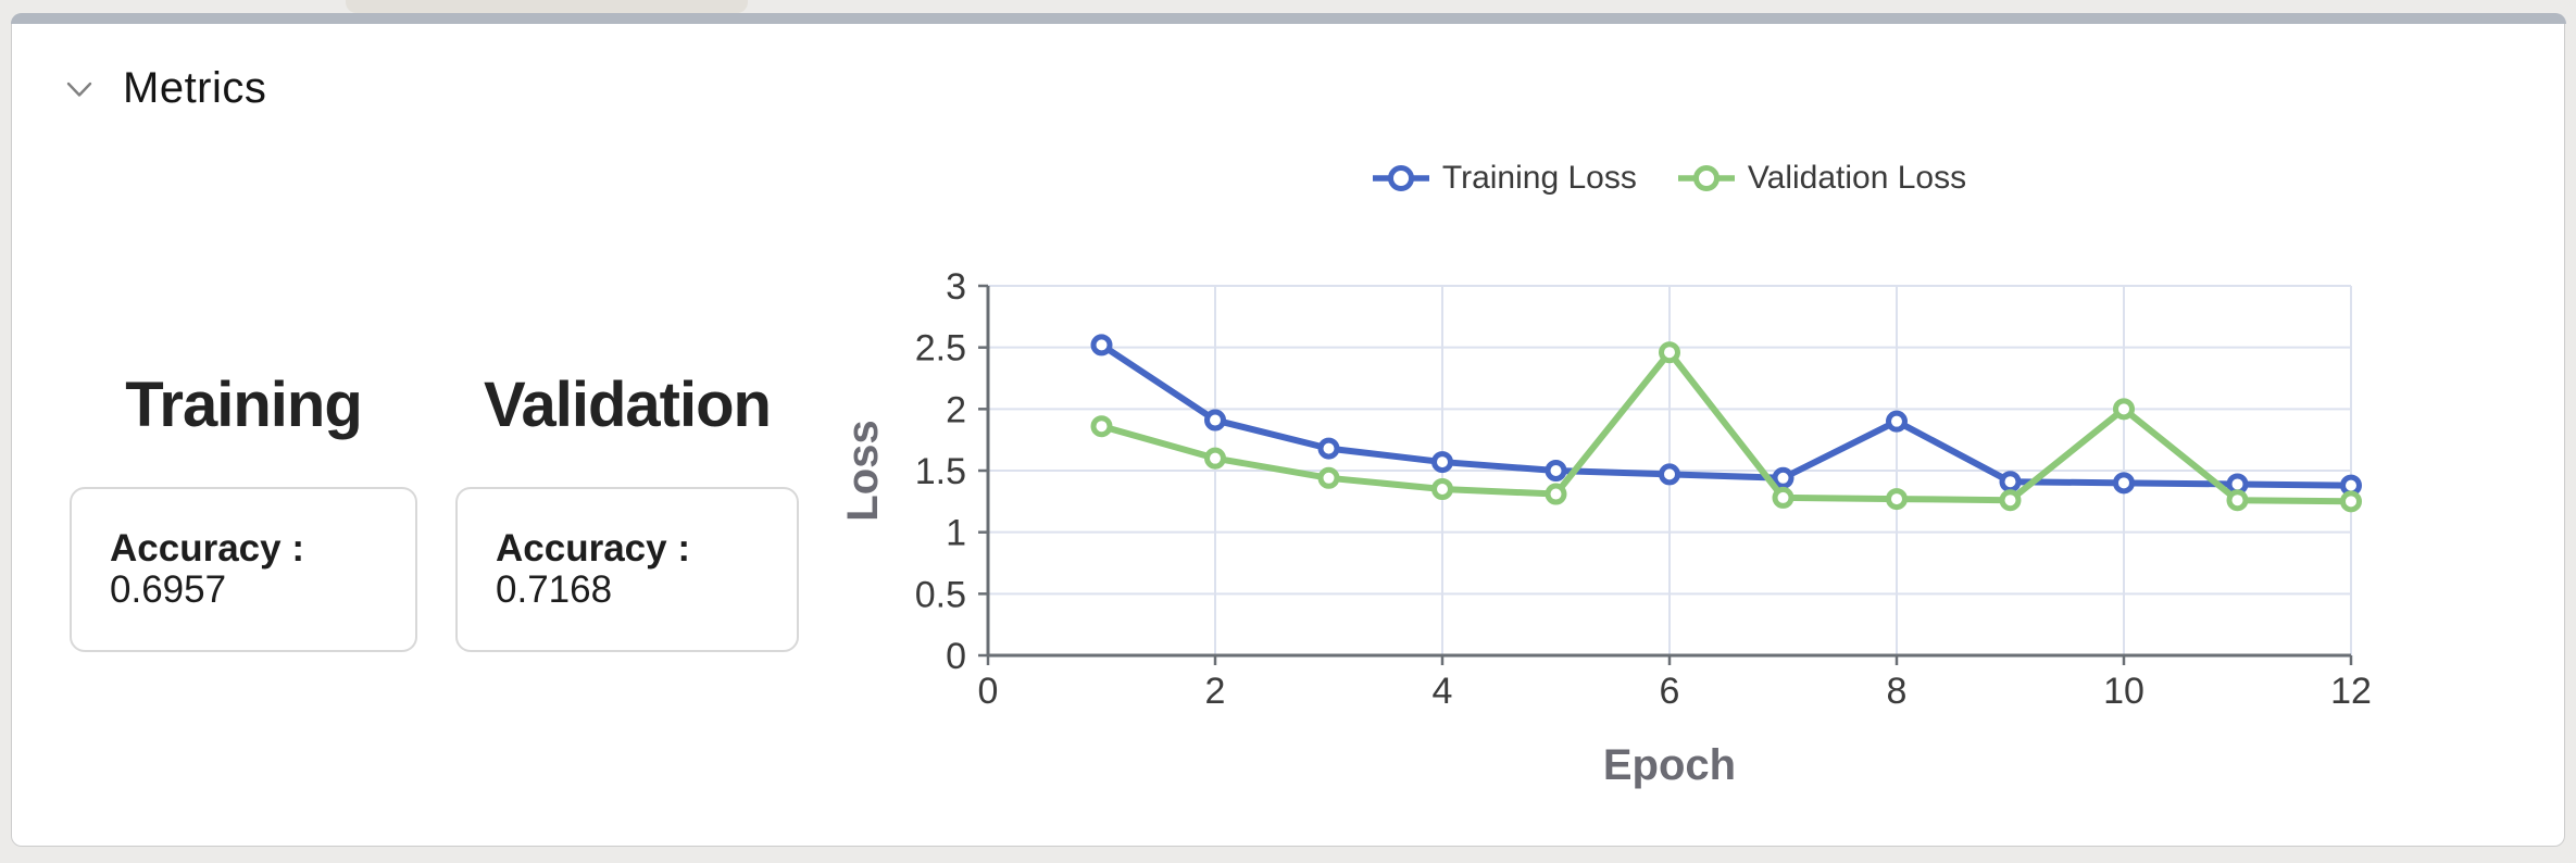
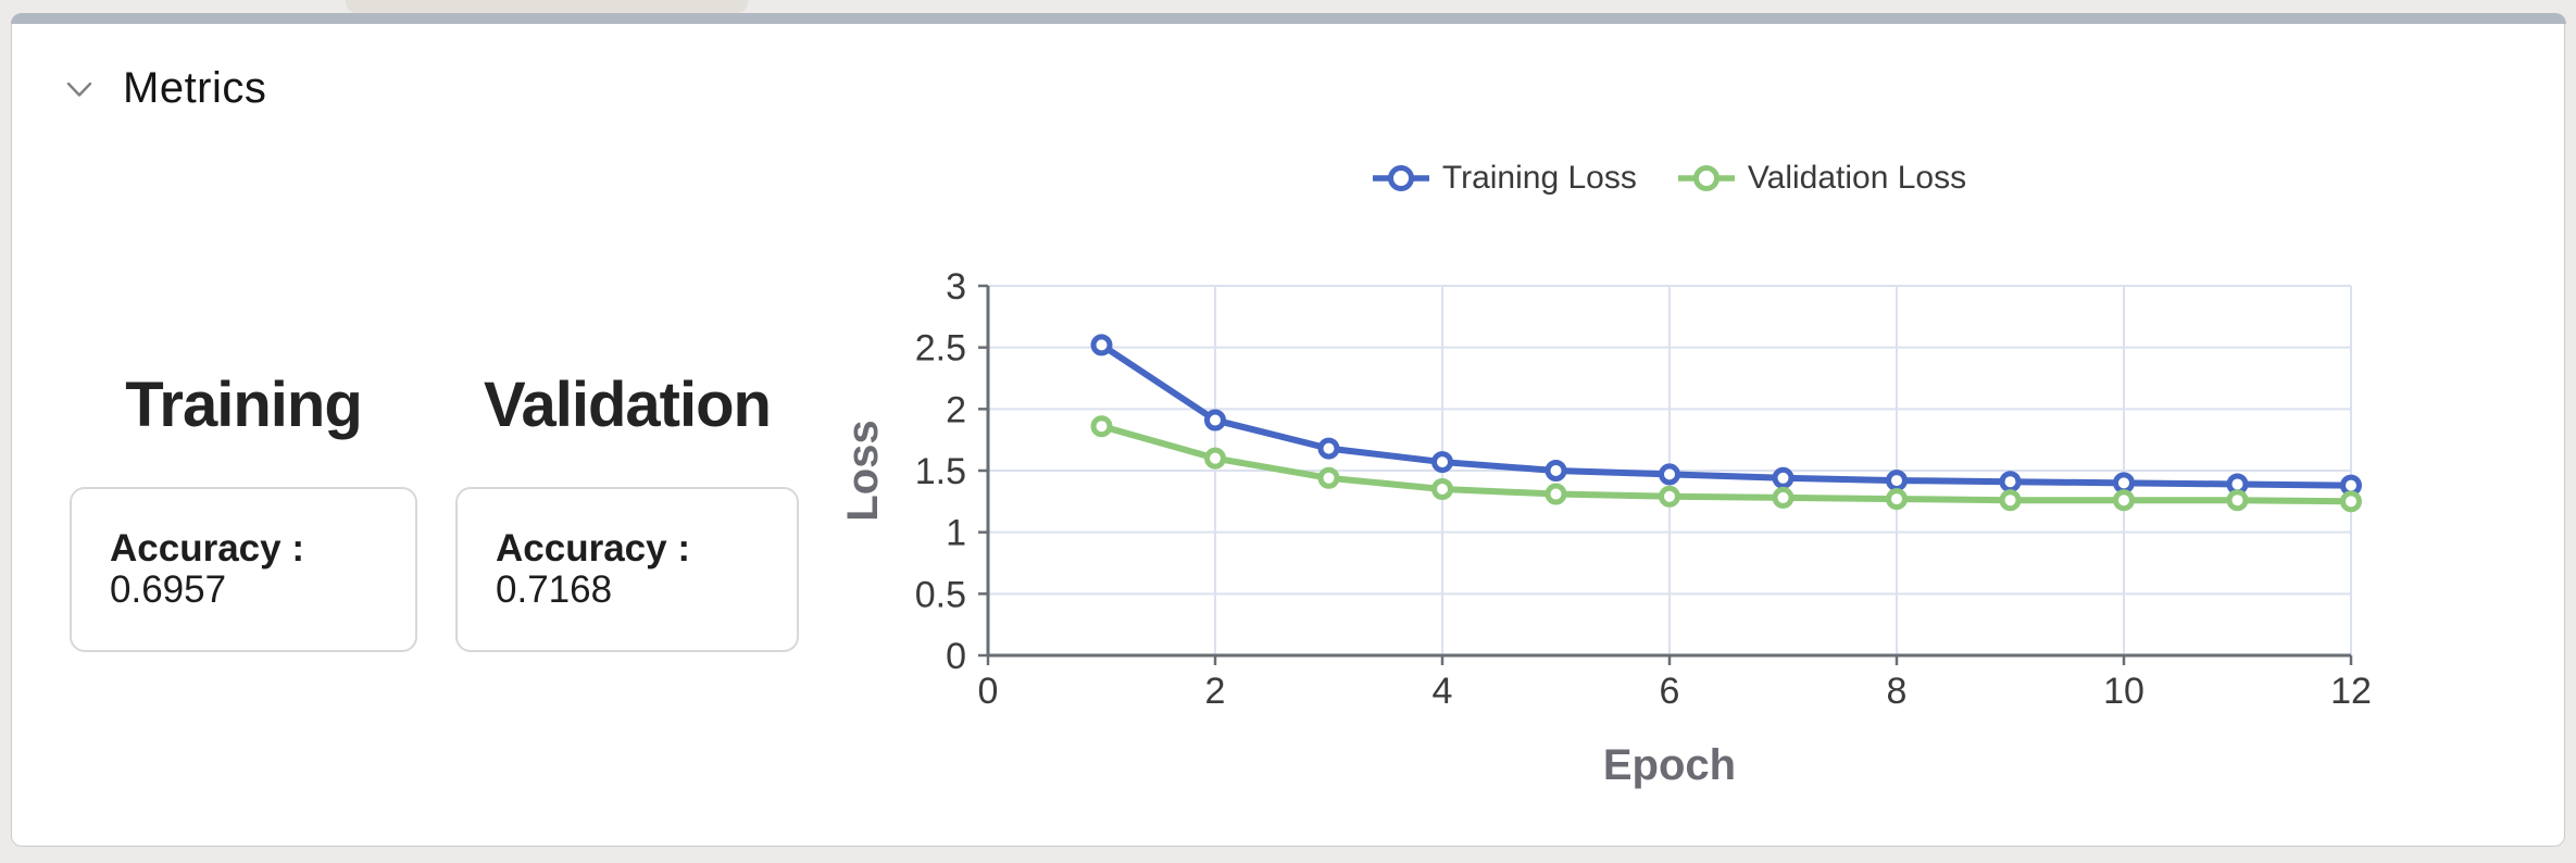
Validation Loss/6: 2.46 -> 1.29
Training Loss/8: 1.90 -> 1.42
Validation Loss/10: 2.00 -> 1.26
